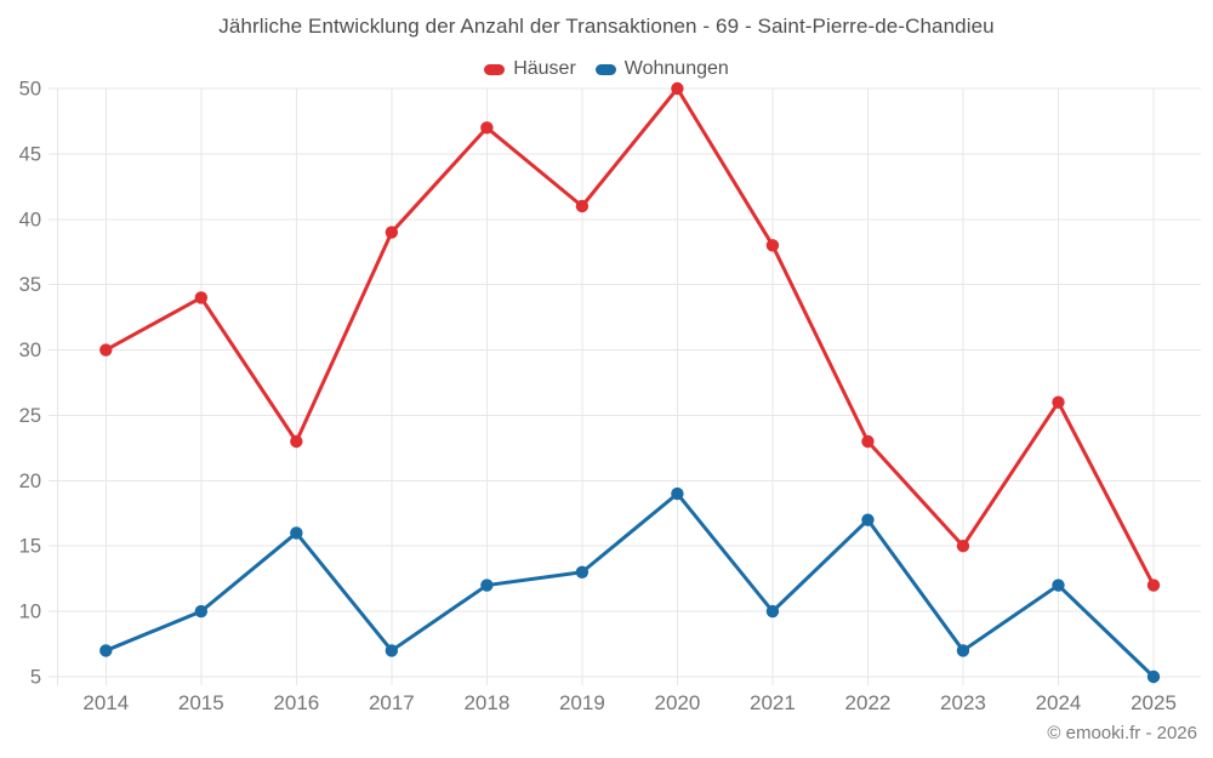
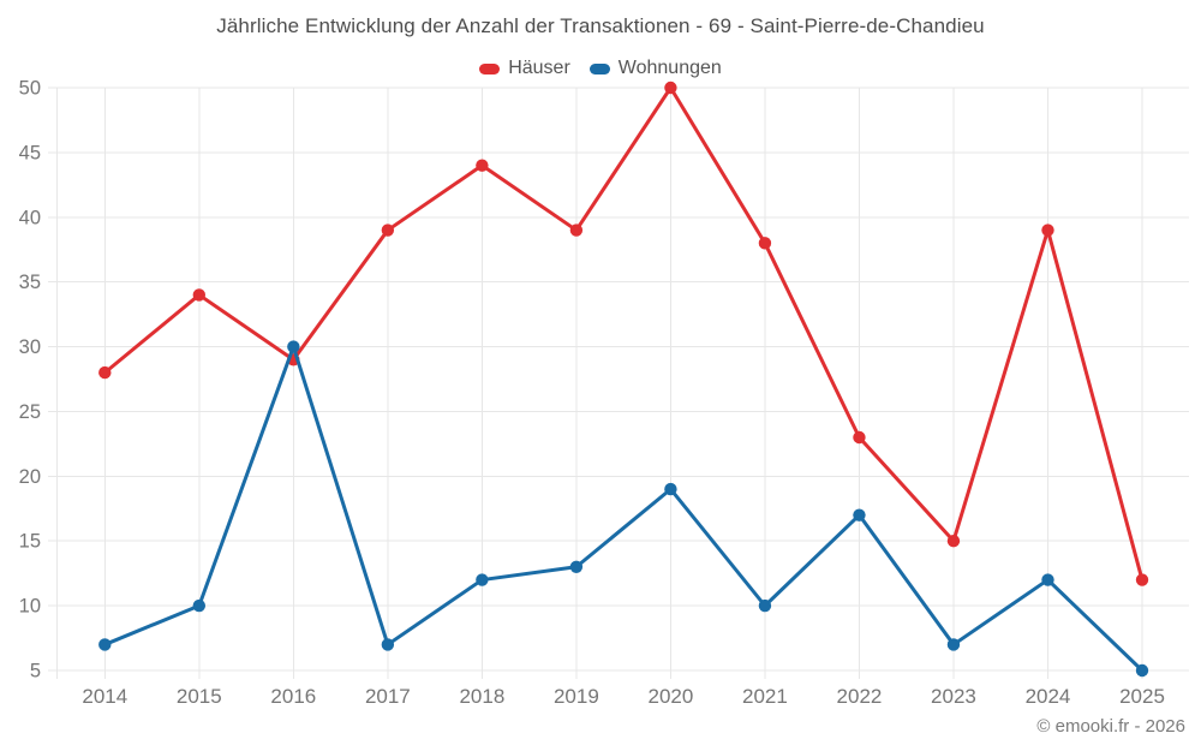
Häuser/2014: 30 -> 28
Häuser/2016: 23 -> 29
Wohnungen/2016: 16 -> 30
Häuser/2018: 47 -> 44
Häuser/2019: 41 -> 39
Häuser/2024: 26 -> 39
